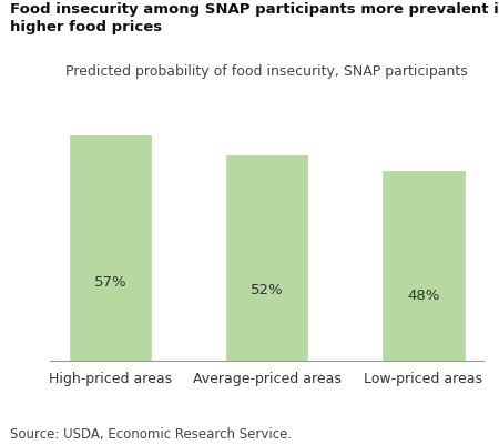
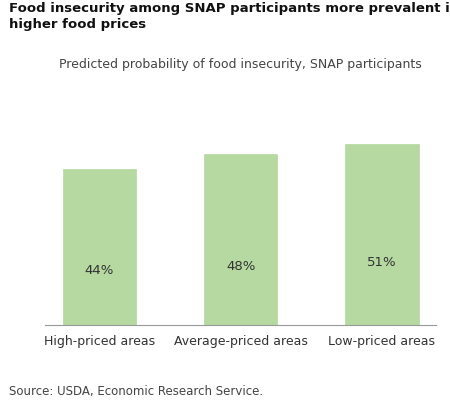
High-priced areas: 57% -> 44%
Average-priced areas: 52% -> 48%
Low-priced areas: 48% -> 51%
